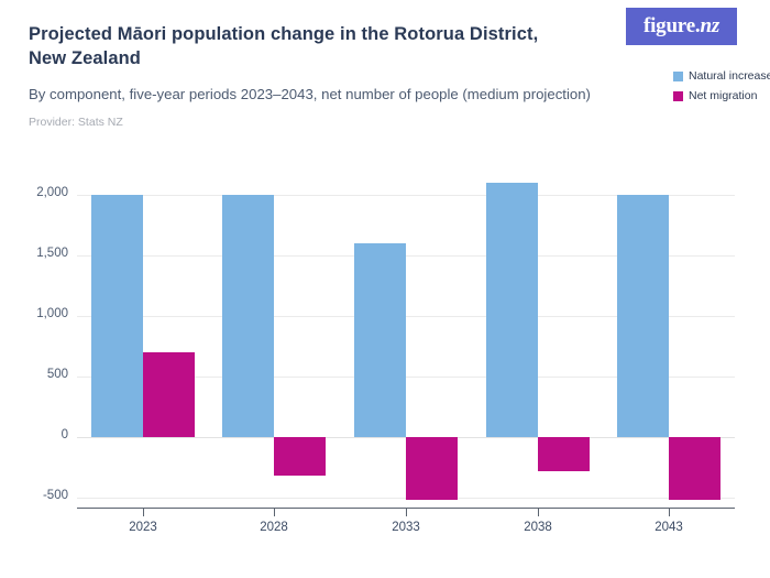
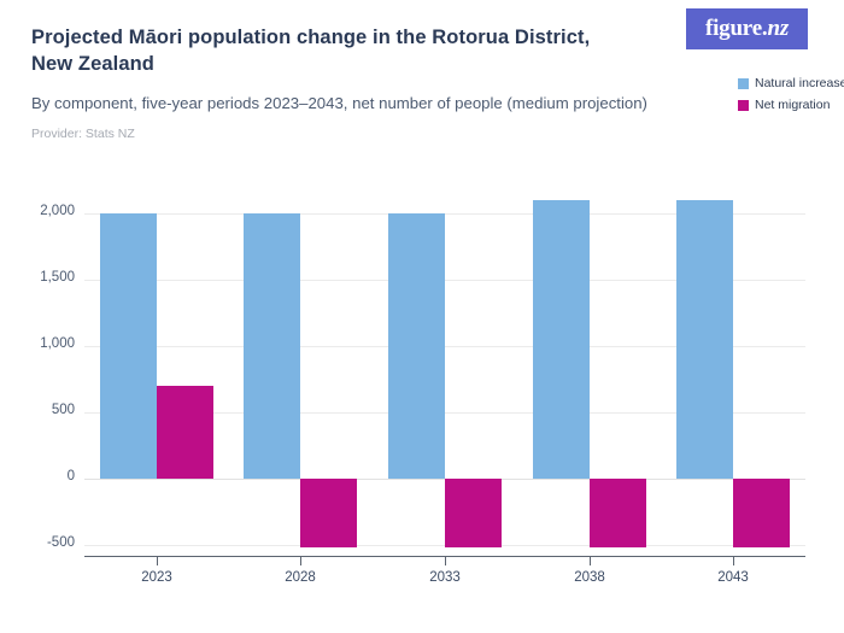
Net migration/2028: -320 -> -520
Natural increase/2033: 1600 -> 2000
Net migration/2038: -280 -> -520
Natural increase/2043: 2000 -> 2100
